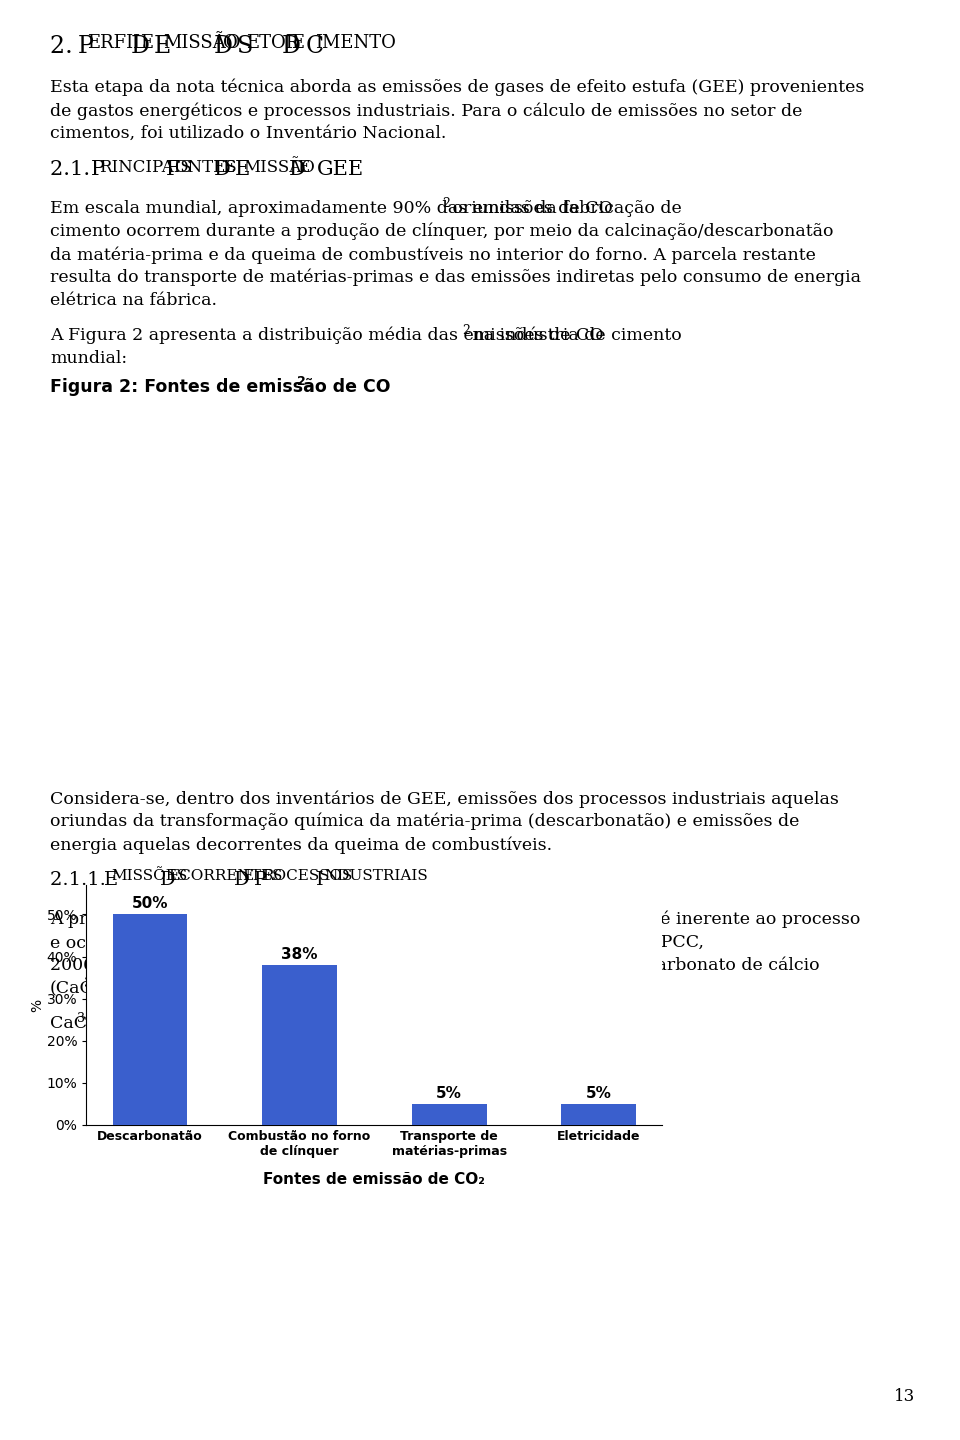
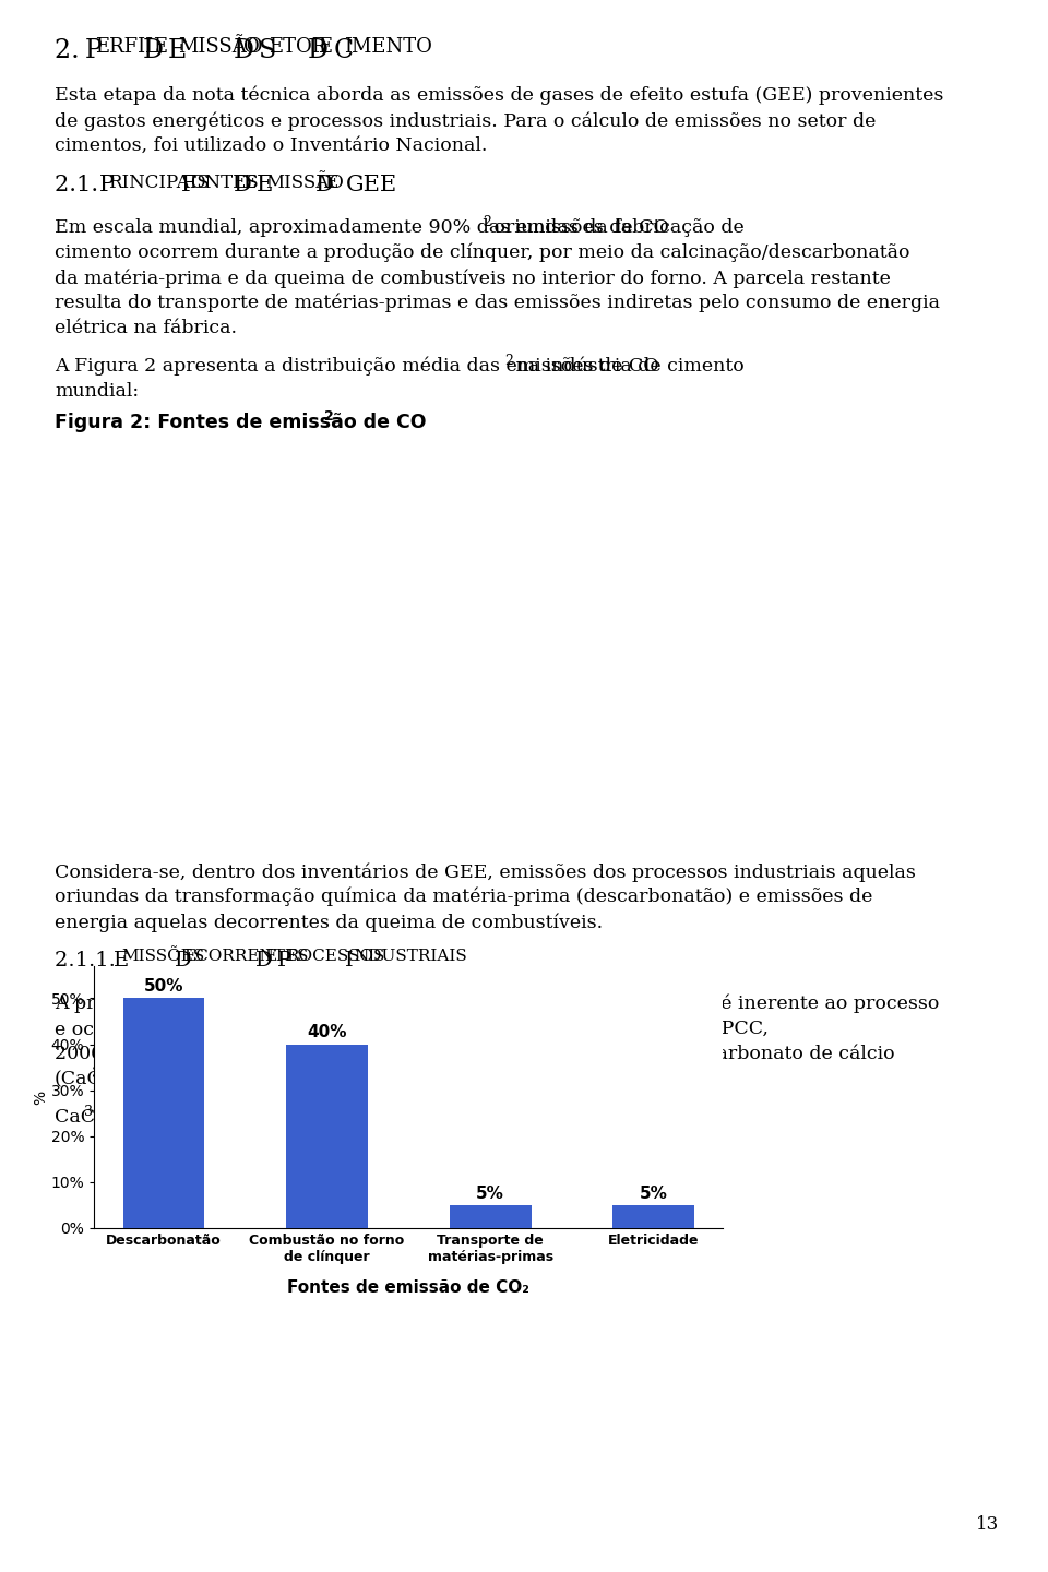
Combustão no forno de clínquer: 38% -> 40%
